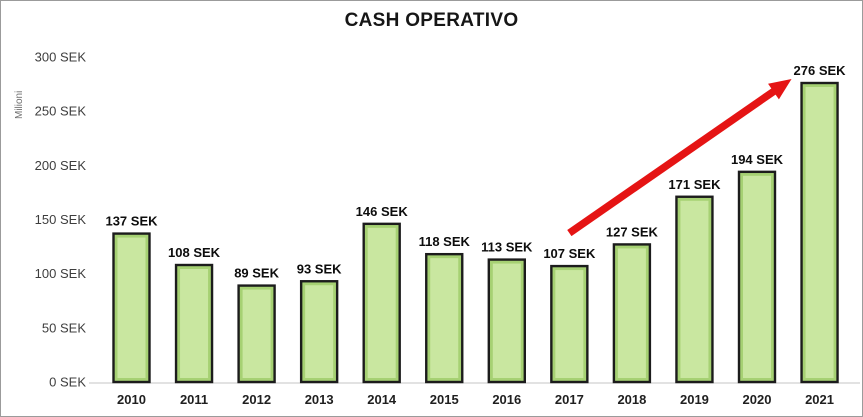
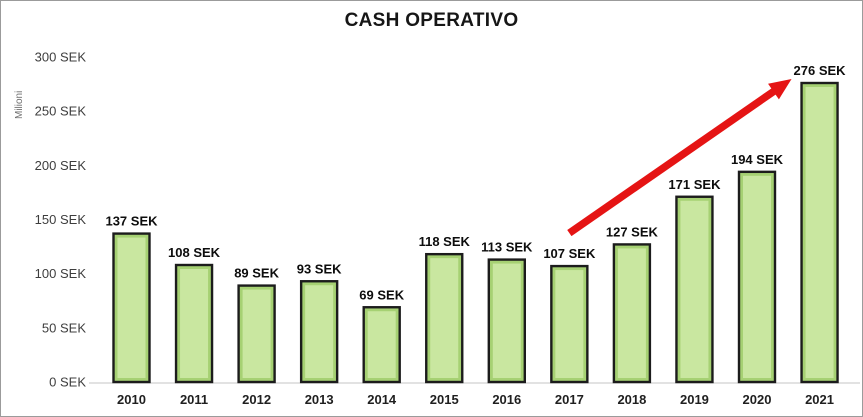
2014: 146 -> 69
